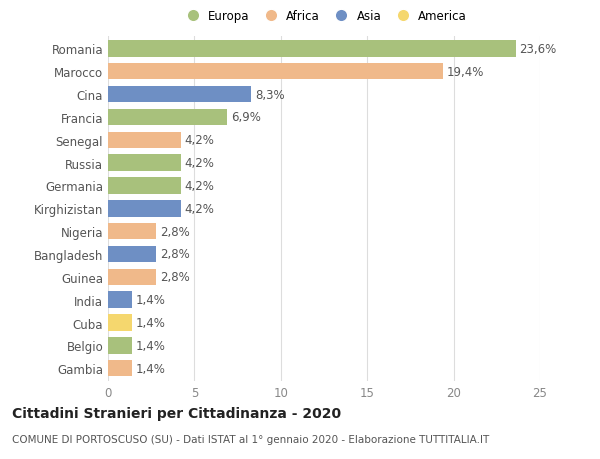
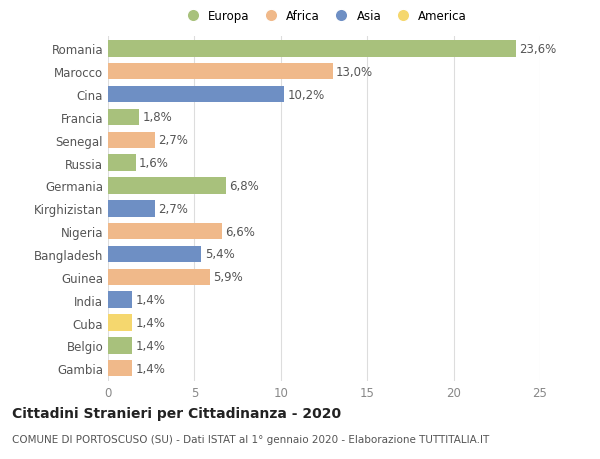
Marocco: 19,4% -> 13,0%
Cina: 8,3% -> 10,2%
Francia: 6,9% -> 1,8%
Senegal: 4,2% -> 2,7%
Russia: 4,2% -> 1,6%
Germania: 4,2% -> 6,8%
Kirghizistan: 4,2% -> 2,7%
Nigeria: 2,8% -> 6,6%
Bangladesh: 2,8% -> 5,4%
Guinea: 2,8% -> 5,9%
